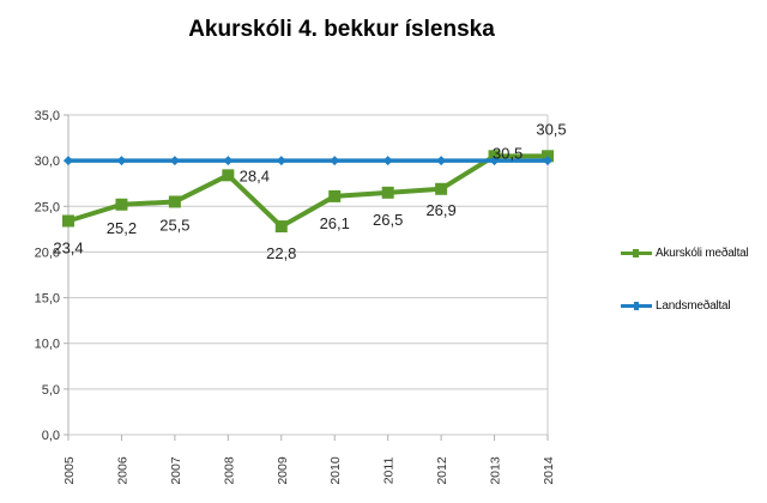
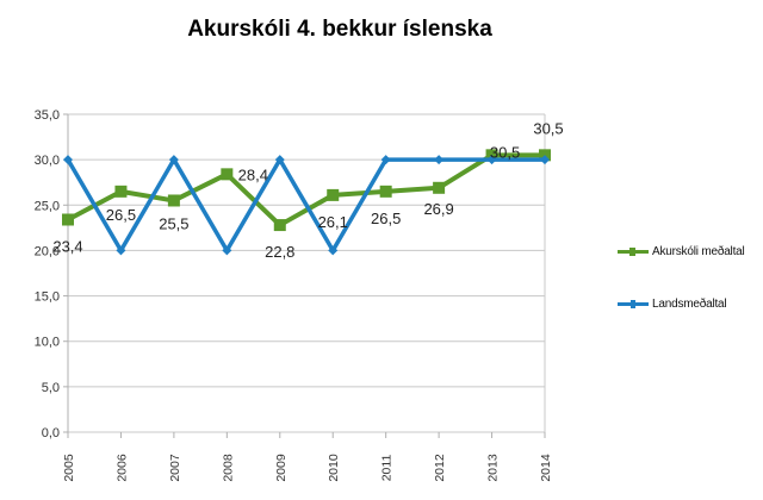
Akurskóli meðaltal/2006: 25,2 -> 26,5
Landsmeðaltal/2006: 30 -> 20
Landsmeðaltal/2008: 30 -> 20
Landsmeðaltal/2010: 30 -> 20
